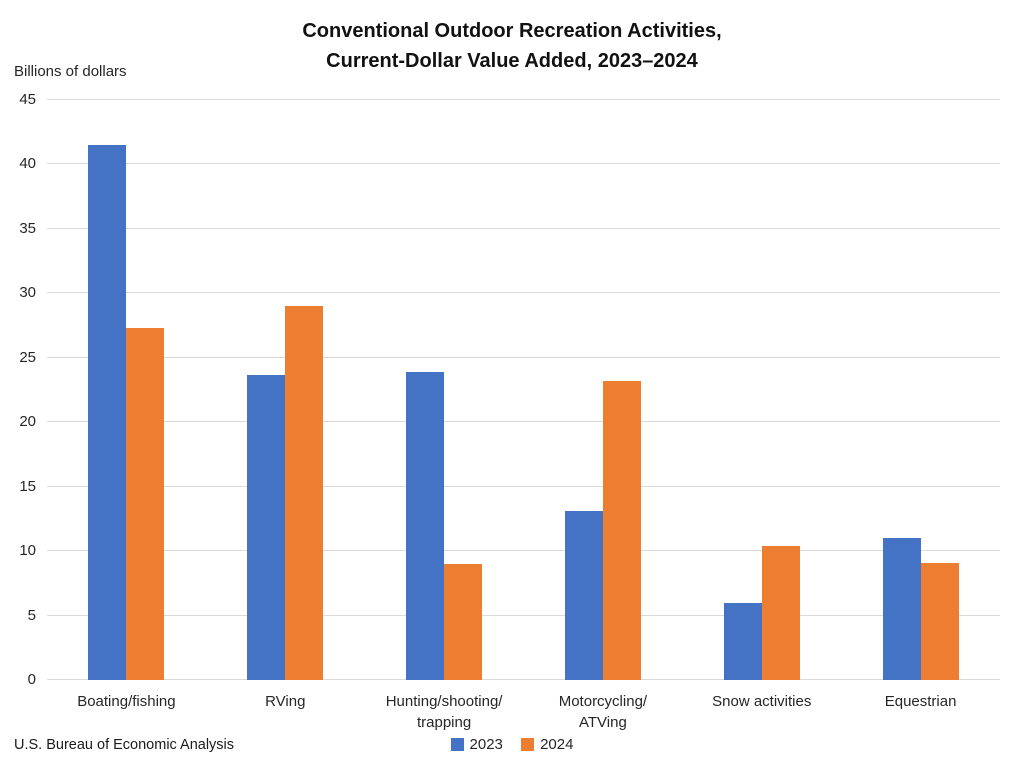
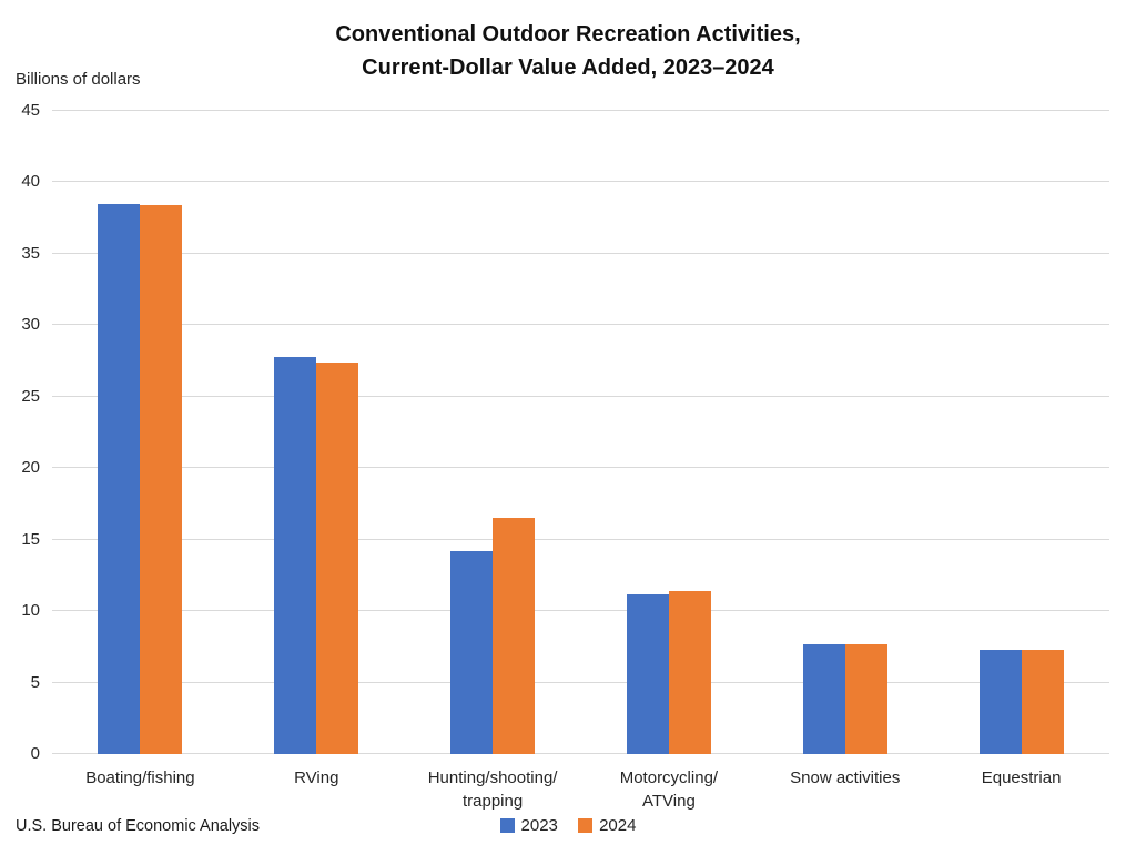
2023/Boating/fishing: 41.5 -> 38.5
2024/Boating/fishing: 27.3 -> 38.4
2023/RVing: 23.7 -> 27.8
2024/RVing: 29.0 -> 27.4
2023/Hunting/shooting/trapping: 23.9 -> 14.2
2024/Hunting/shooting/trapping: 9.0 -> 16.5
2023/Motorcycling/ATVing: 13.1 -> 11.2
2024/Motorcycling/ATVing: 23.2 -> 11.4
2023/Snow activities: 6.0 -> 7.7
2024/Snow activities: 10.4 -> 7.7
2023/Equestrian: 11.0 -> 7.3
2024/Equestrian: 9.1 -> 7.3
